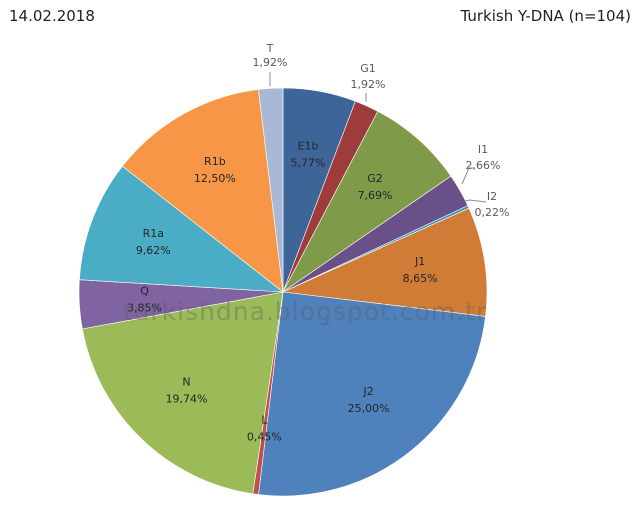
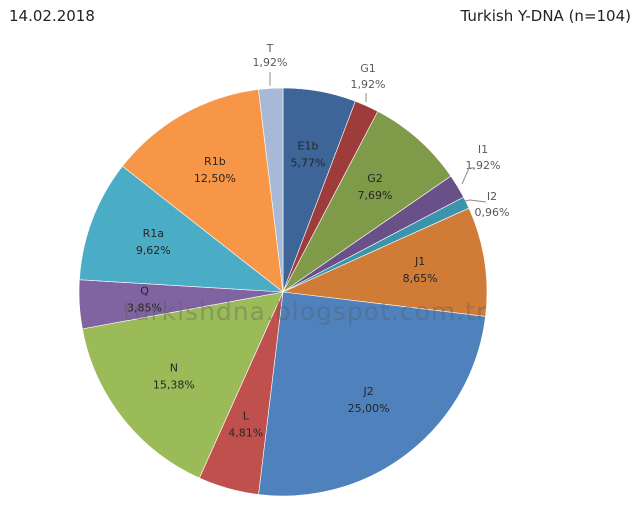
I1: 2,66% -> 1,92%
I2: 0,22% -> 0,96%
L: 0,45% -> 4,81%
N: 19,74% -> 15,38%
